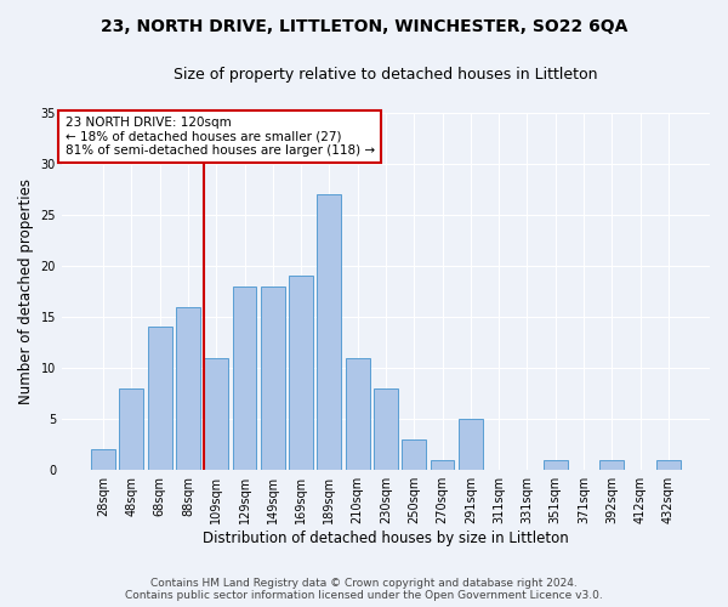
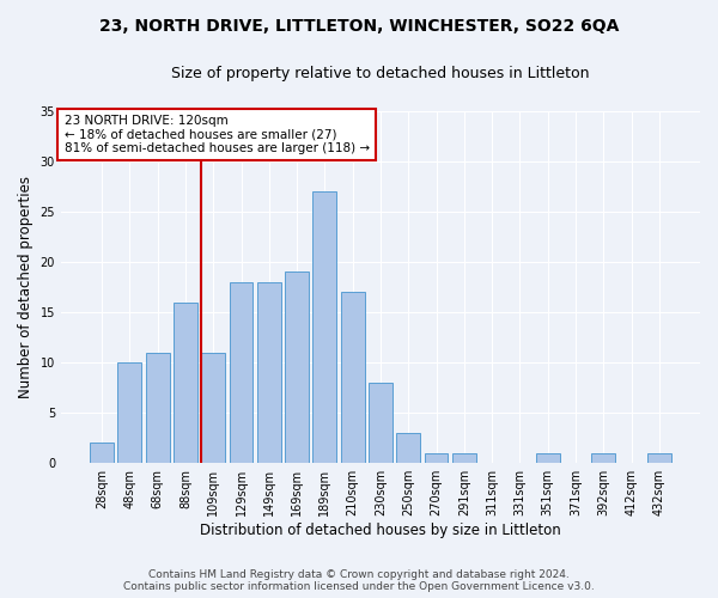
48sqm: 8 -> 10
68sqm: 14 -> 11
210sqm: 11 -> 17
291sqm: 5 -> 1
